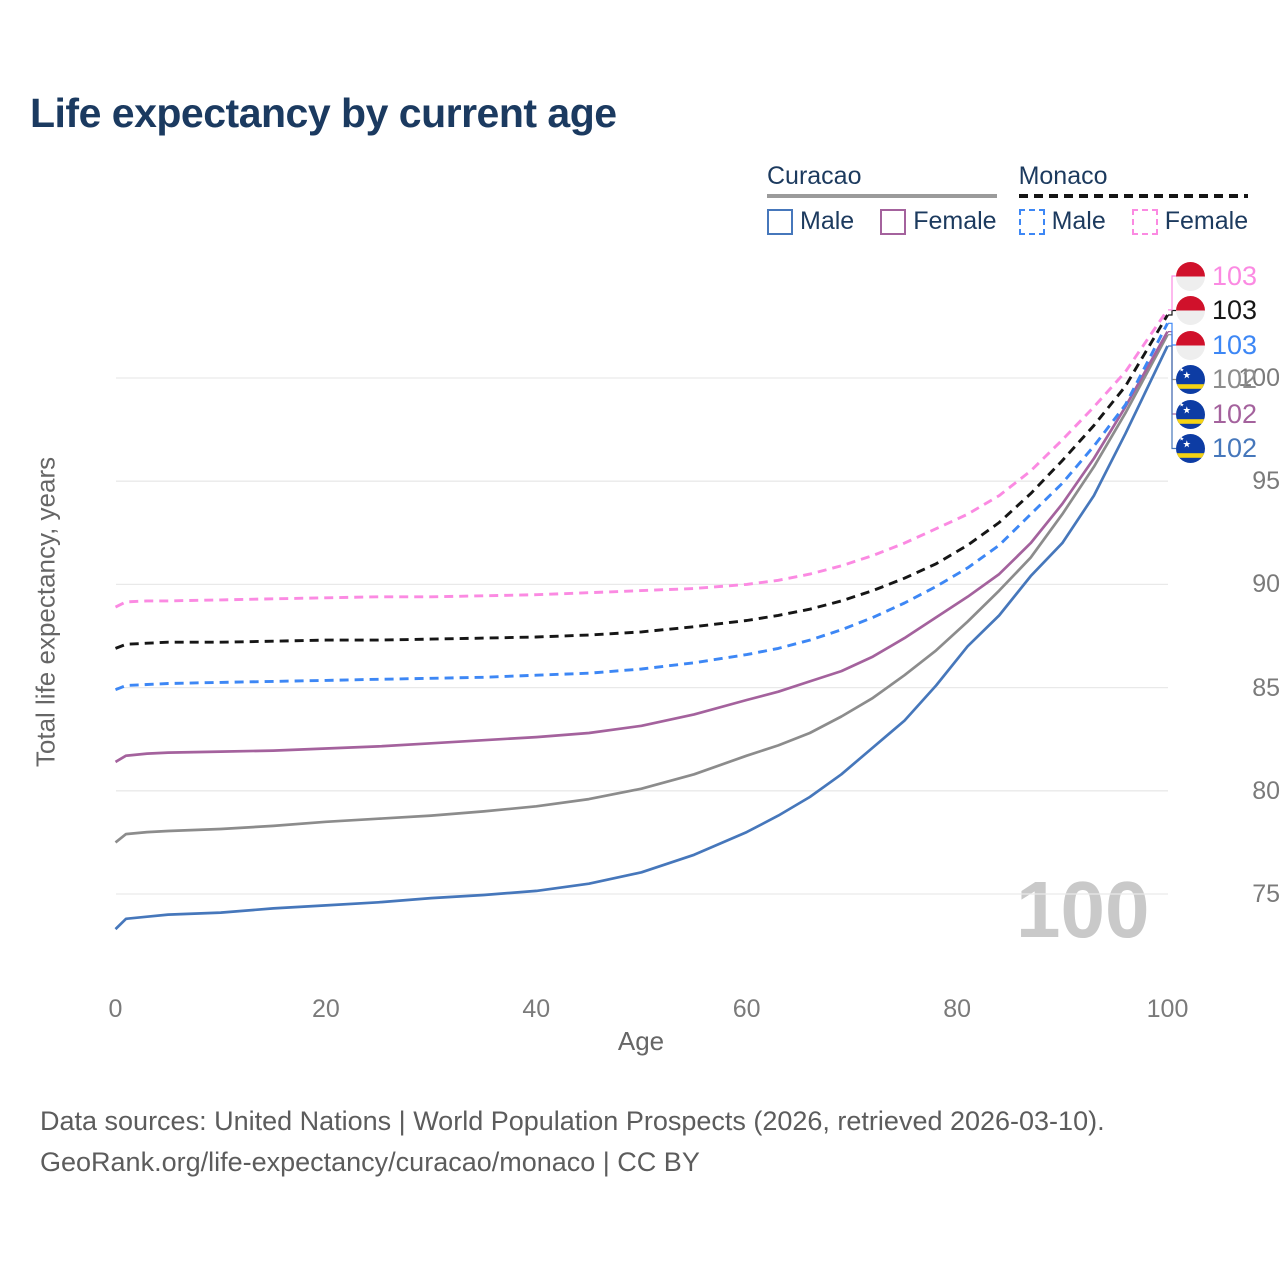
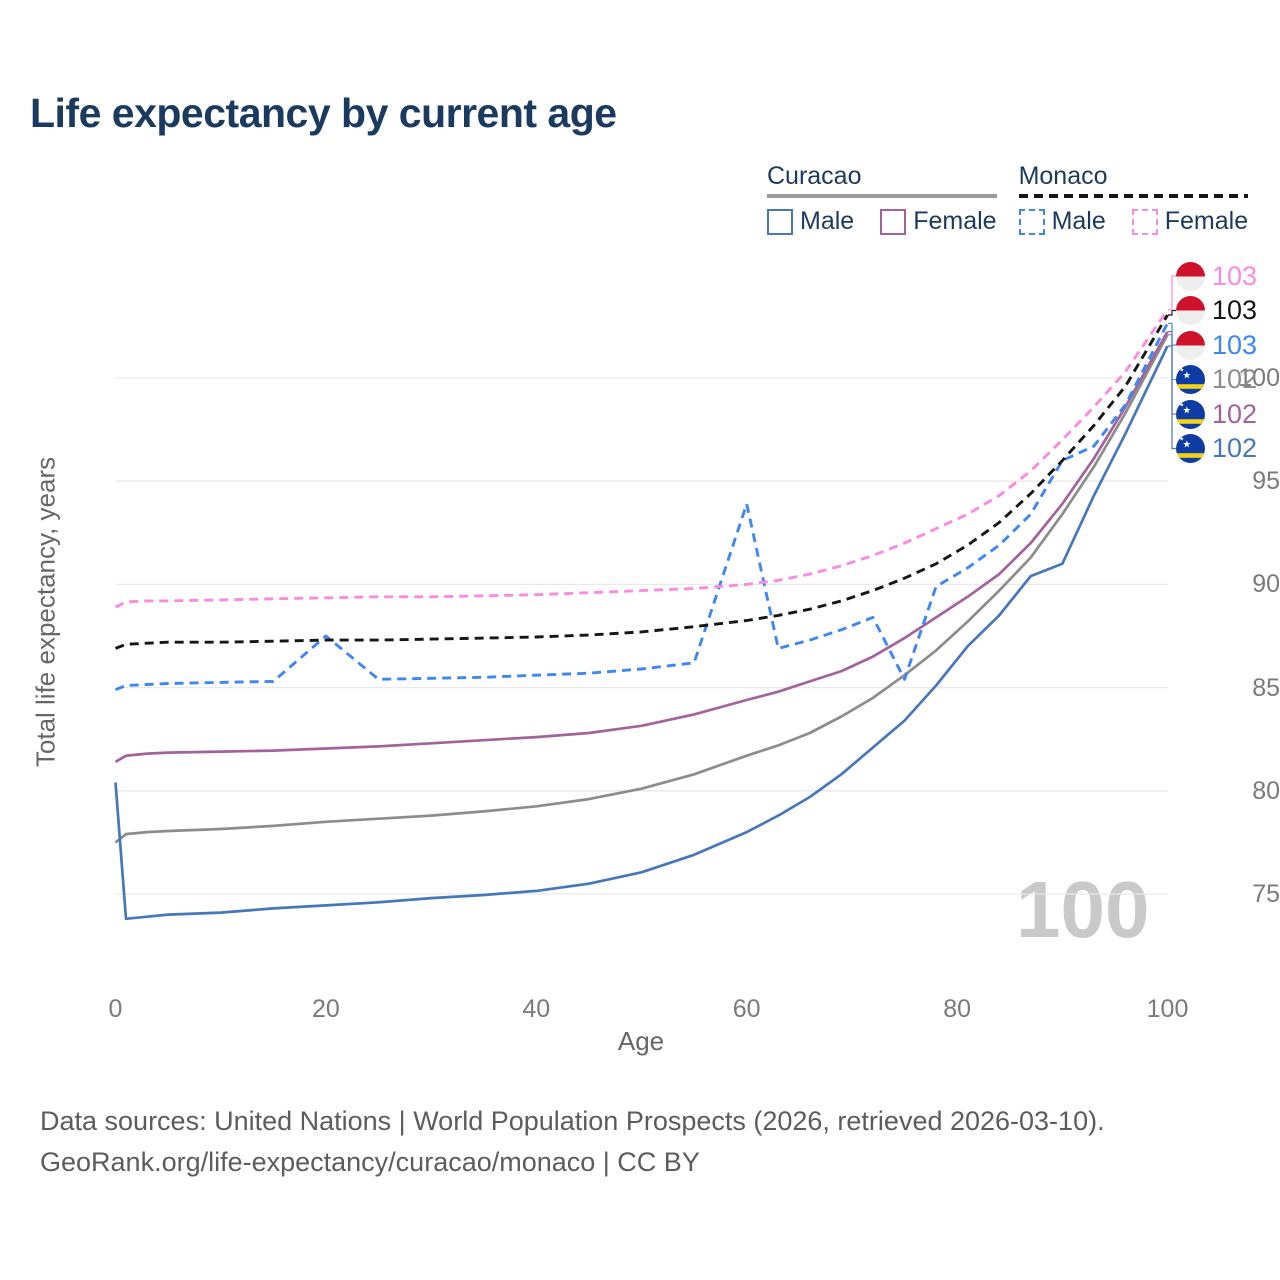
Curacao Male/0: 73.3 -> 80.4
Monaco Male/20: 85.3 -> 87.5
Monaco Male/60: 86.6 -> 93.9
Monaco Male/75: 89.1 -> 85.4
Curacao Male/90: 92.0 -> 91.0
Monaco Male/90: 94.9 -> 96.0
